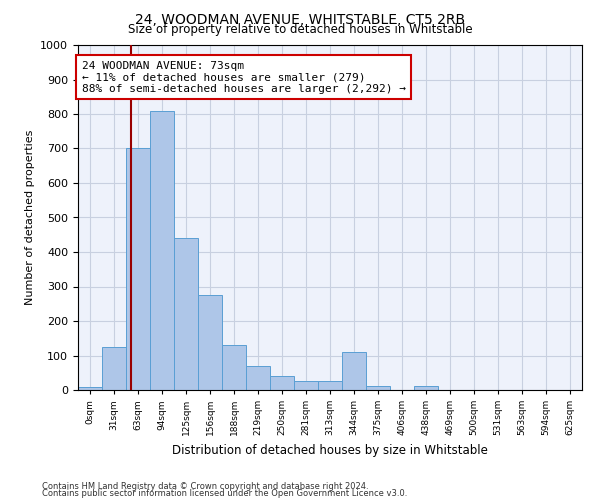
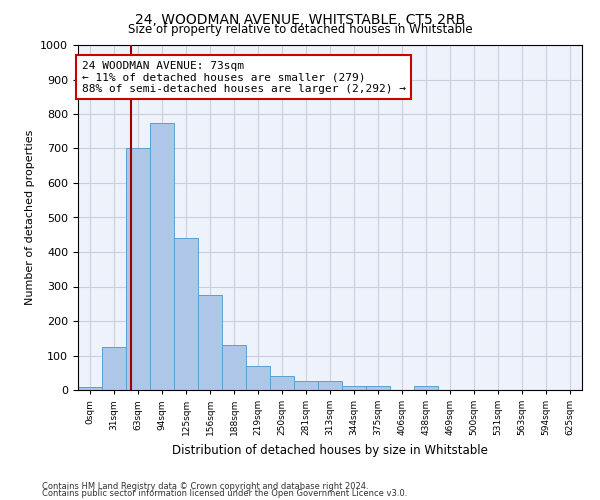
94sqm: 810 -> 775
344sqm: 110 -> 13
